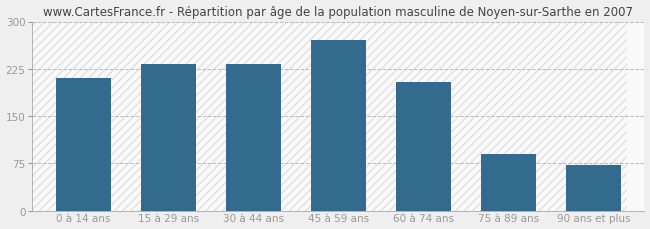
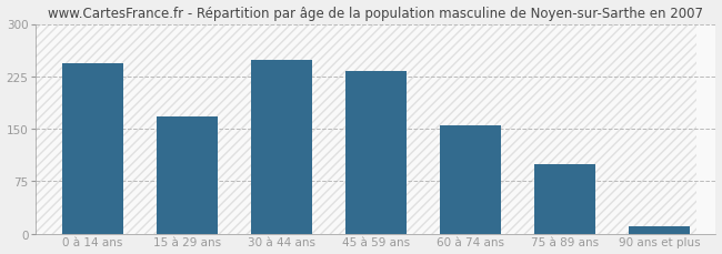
0 à 14 ans: 210 -> 243
15 à 29 ans: 232 -> 168
30 à 44 ans: 232 -> 248
45 à 59 ans: 270 -> 232
60 à 74 ans: 204 -> 155
75 à 89 ans: 90 -> 100
90 ans et plus: 72 -> 10
